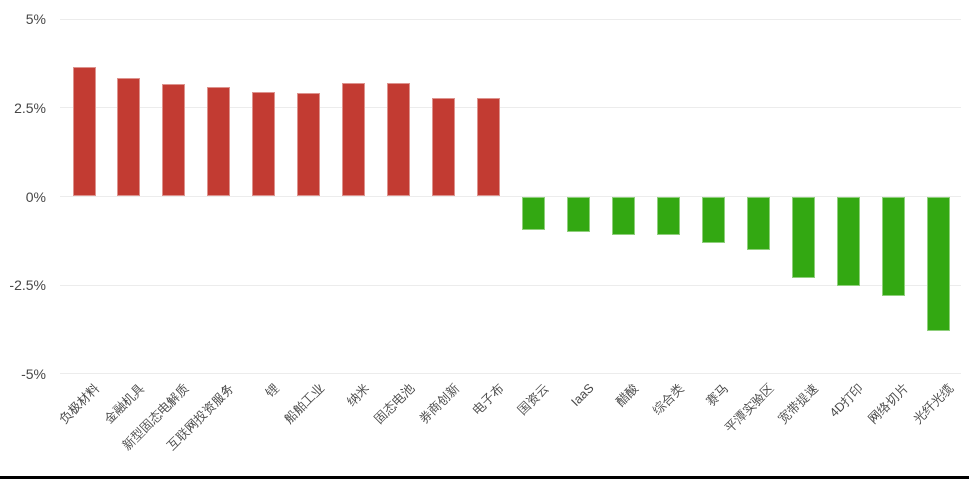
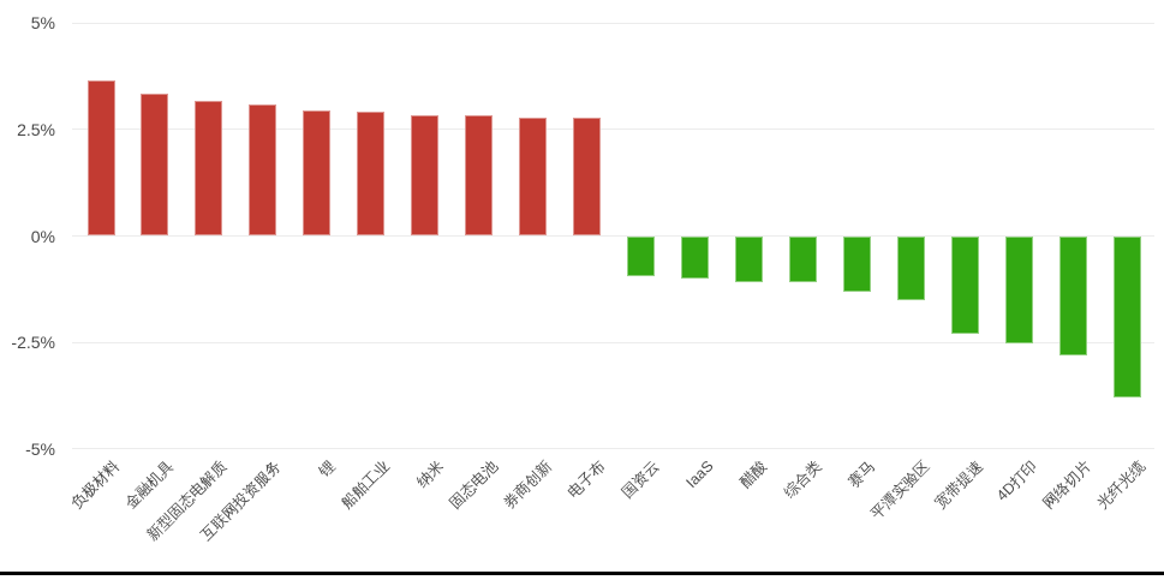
纳米: 3.2% -> 2.8%
固态电池: 3.2% -> 2.8%
